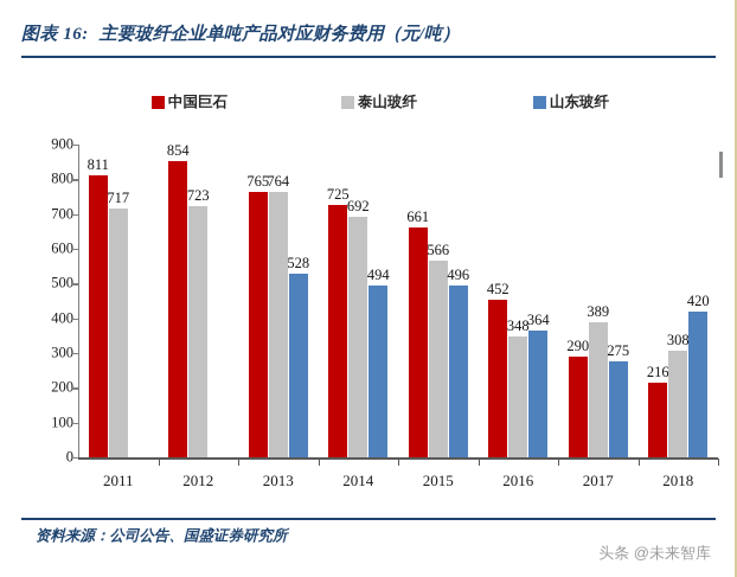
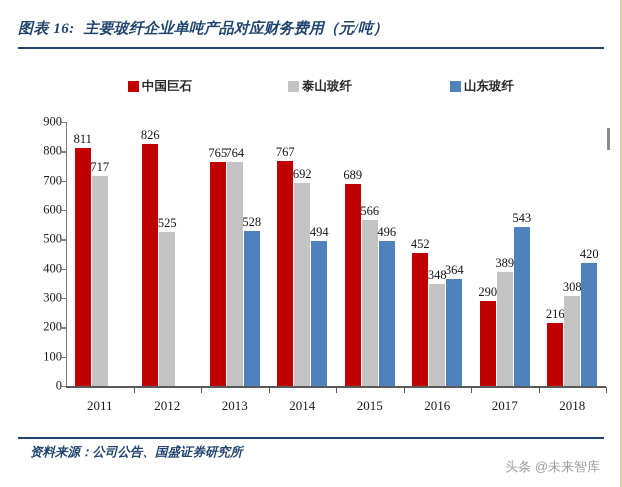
中国巨石/2012: 854 -> 826
泰山玻纤/2012: 723 -> 525
中国巨石/2014: 725 -> 767
中国巨石/2015: 661 -> 689
山东玻纤/2017: 275 -> 543
